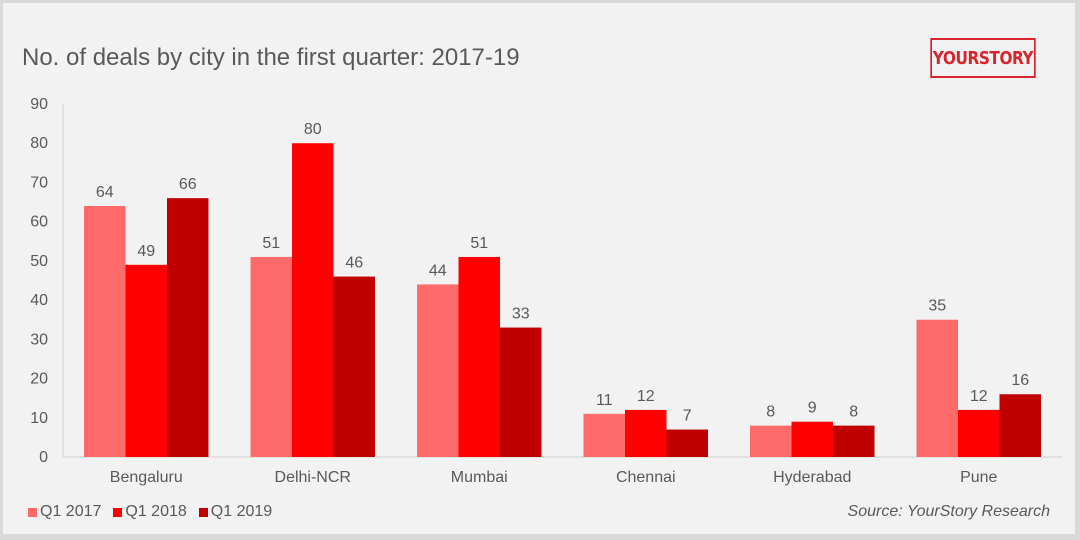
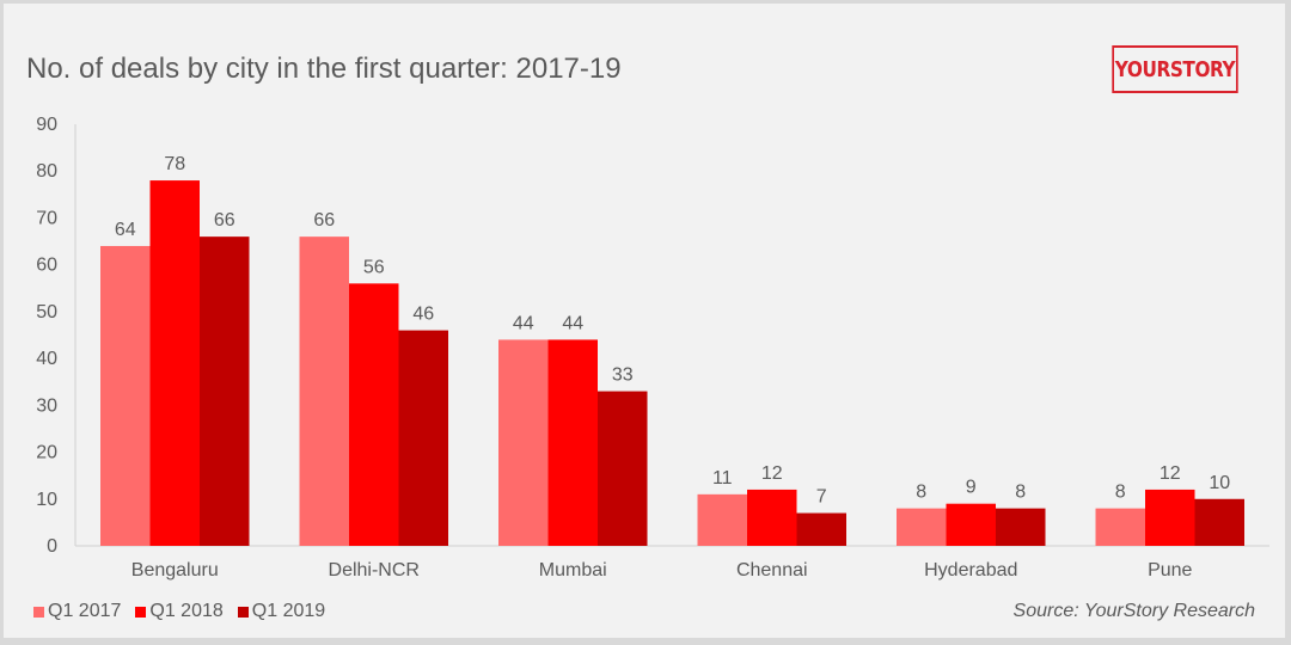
Q1 2018/Bengaluru: 49 -> 78
Q1 2017/Delhi-NCR: 51 -> 66
Q1 2018/Delhi-NCR: 80 -> 56
Q1 2018/Mumbai: 51 -> 44
Q1 2017/Pune: 35 -> 8
Q1 2019/Pune: 16 -> 10
